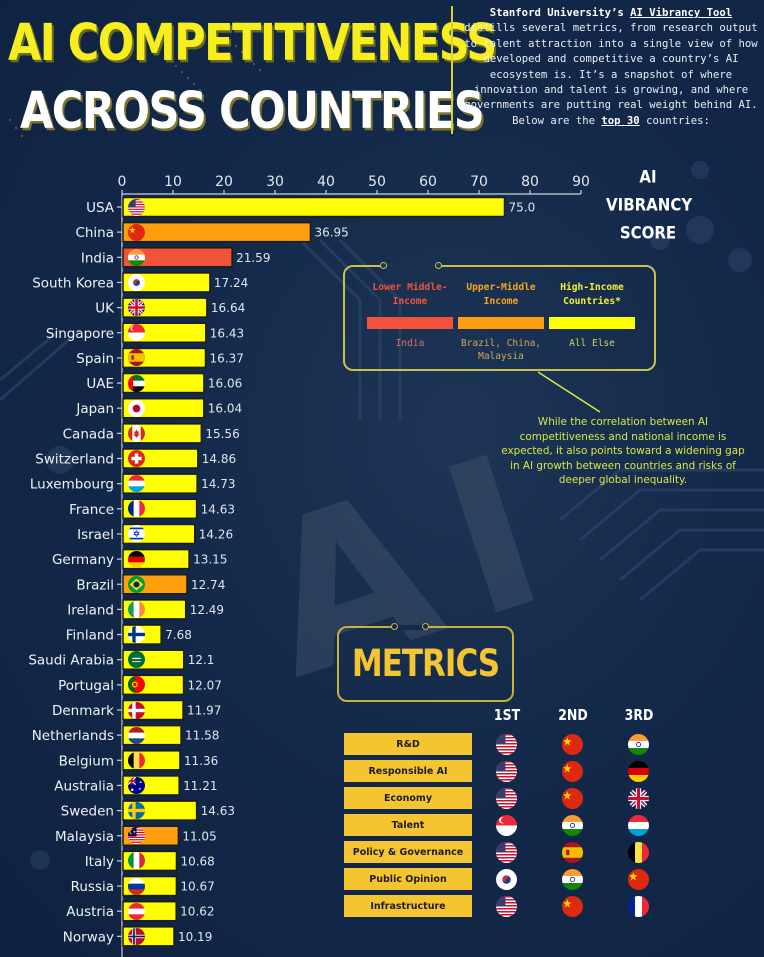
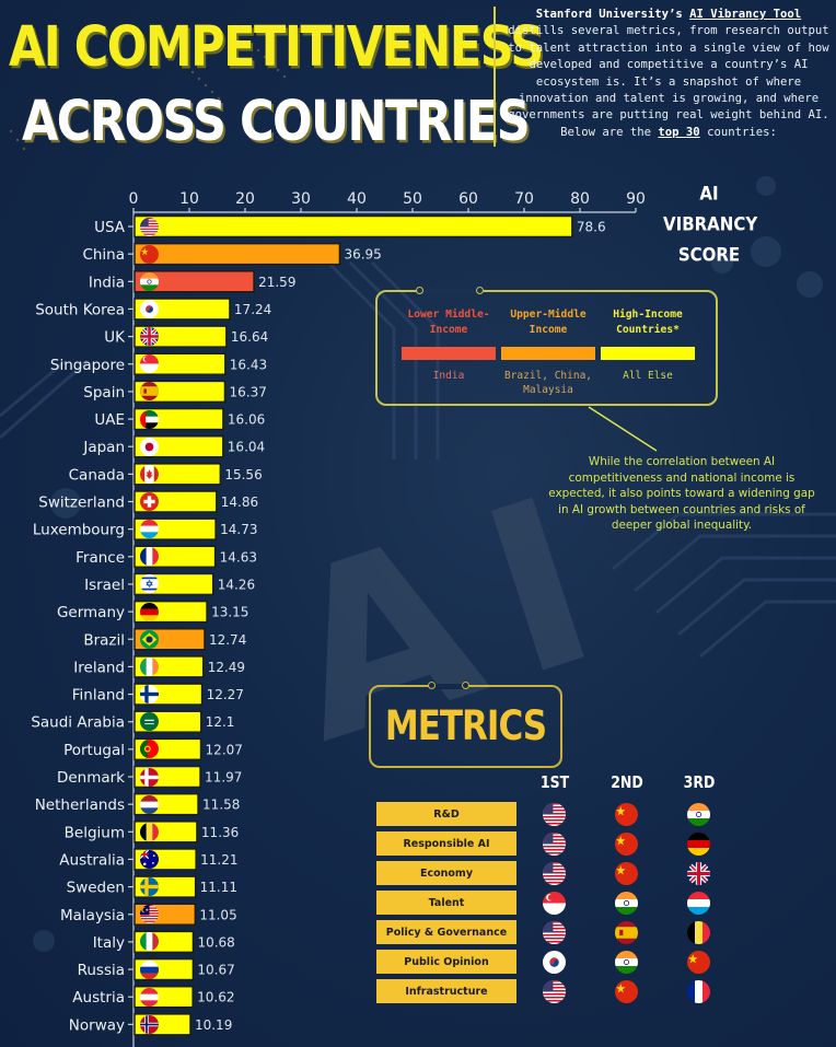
USA: 75.0 -> 78.6
Finland: 7.68 -> 12.27
Sweden: 14.63 -> 11.11
